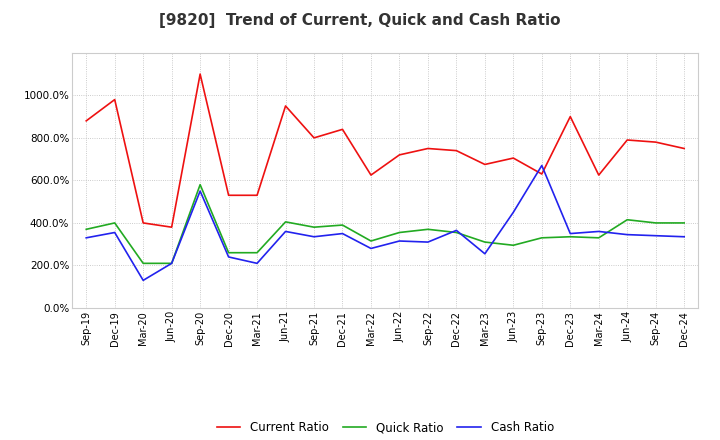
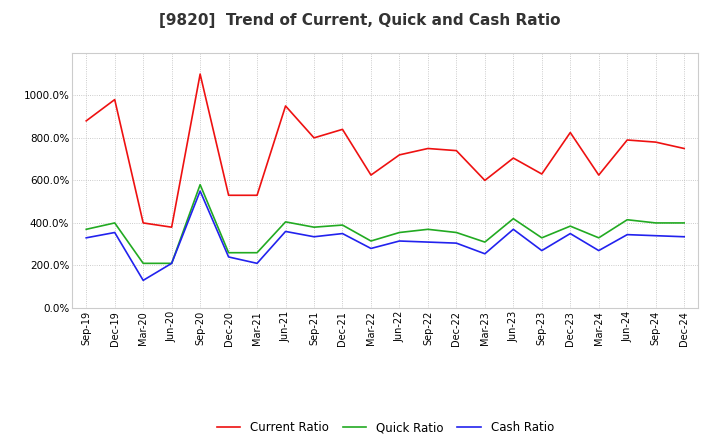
Cash Ratio/Dec-22: 365% -> 305%
Current Ratio/Mar-23: 675% -> 600%
Quick Ratio/Jun-23: 295% -> 420%
Cash Ratio/Jun-23: 450% -> 370%
Cash Ratio/Sep-23: 670% -> 270%
Current Ratio/Dec-23: 900% -> 825%
Quick Ratio/Dec-23: 335% -> 385%
Cash Ratio/Mar-24: 360% -> 270%
